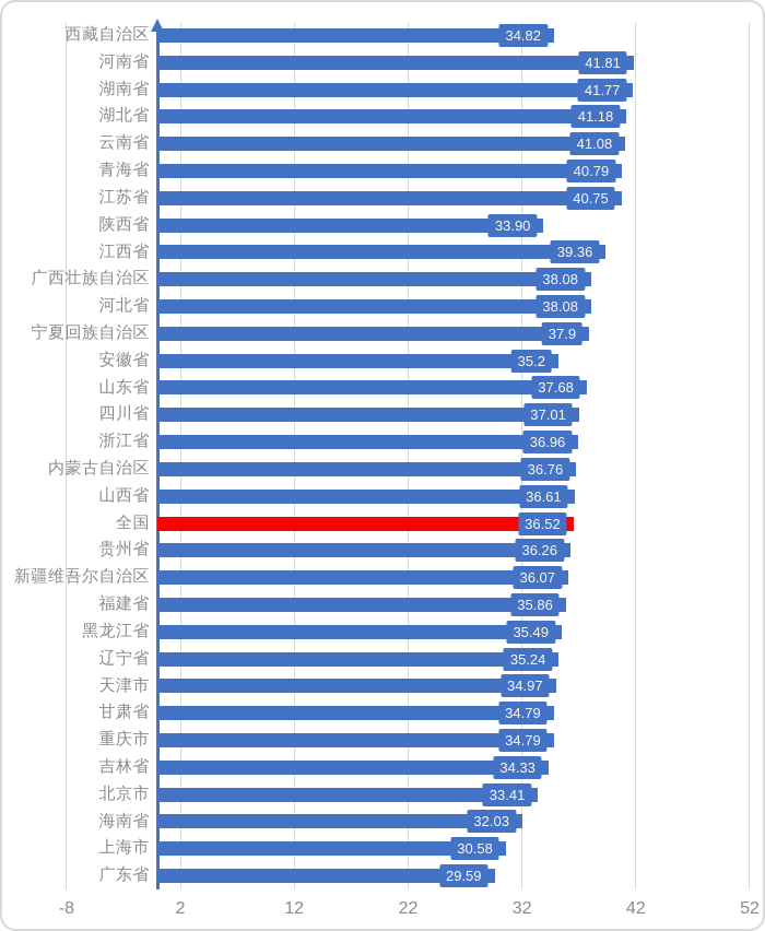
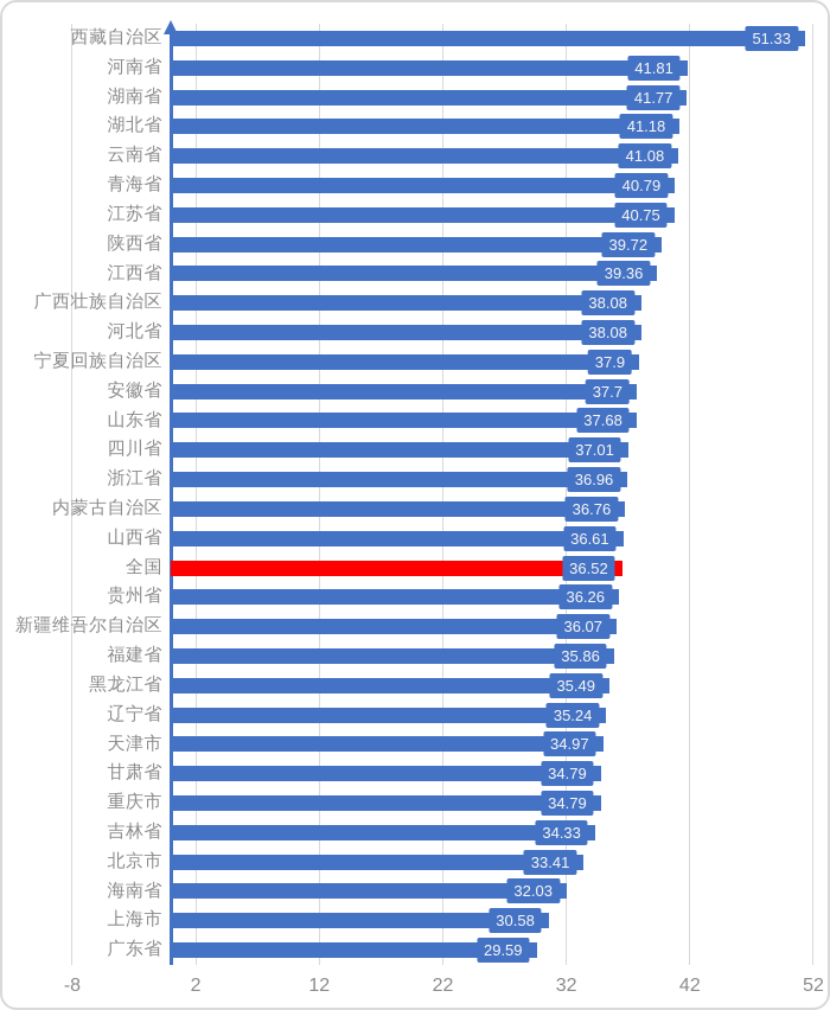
西藏自治区: 34.82 -> 51.33
陕西省: 33.90 -> 39.72
安徽省: 35.2 -> 37.7
